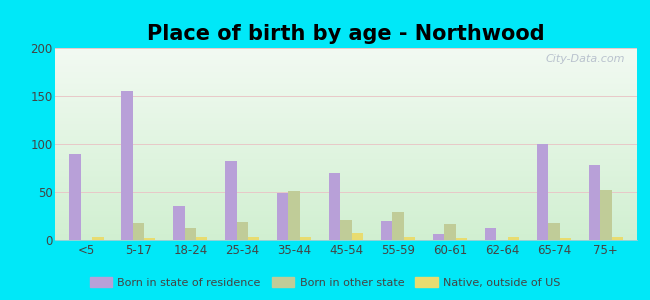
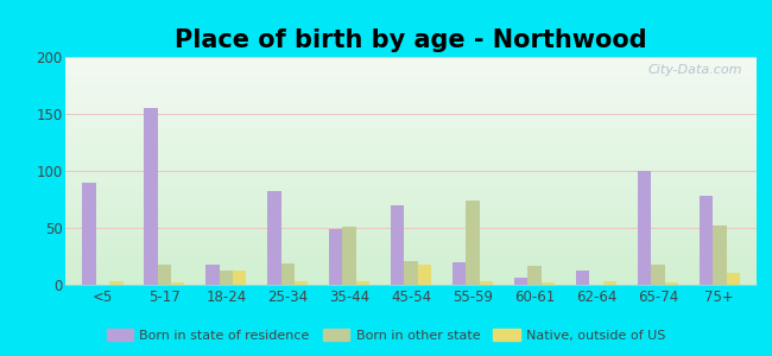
Born in state of residence/18-24: 35 -> 18
Native, outside of US/18-24: 3 -> 12
Native, outside of US/45-54: 7 -> 18
Born in other state/55-59: 29 -> 74
Native, outside of US/75+: 3 -> 10
